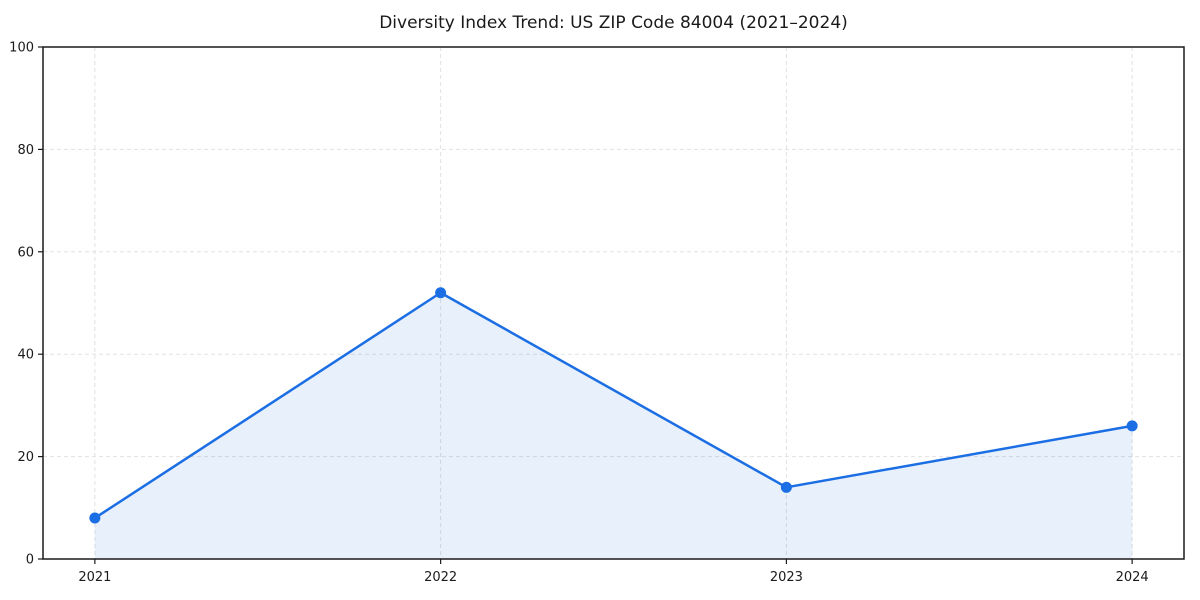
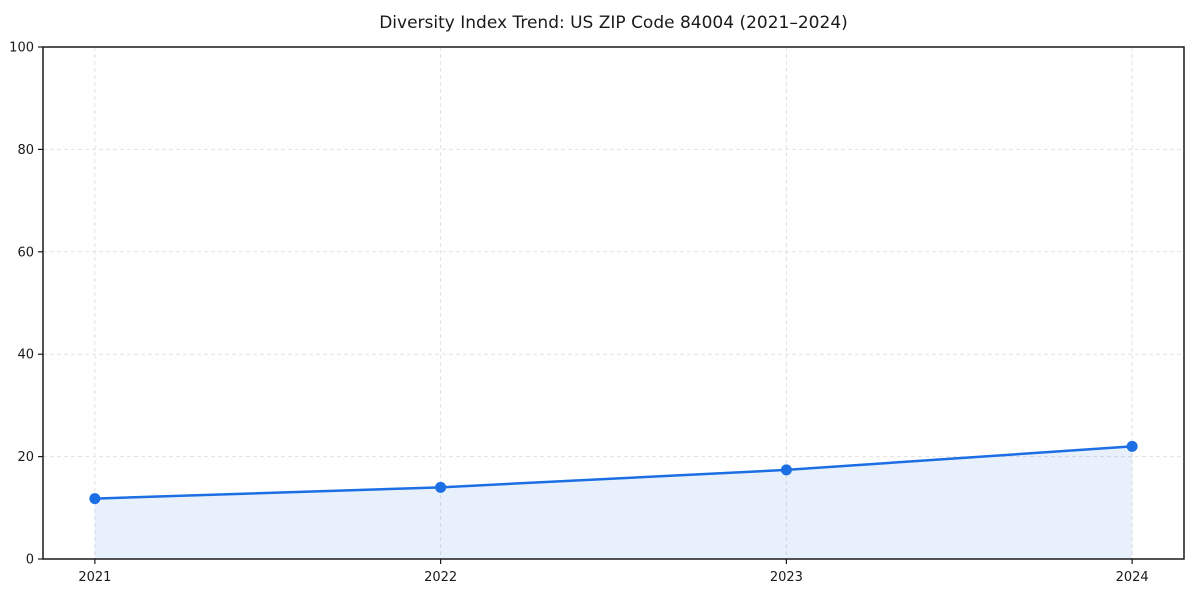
2021: 8 -> 12
2022: 52 -> 14
2023: 14 -> 17
2024: 26 -> 22
